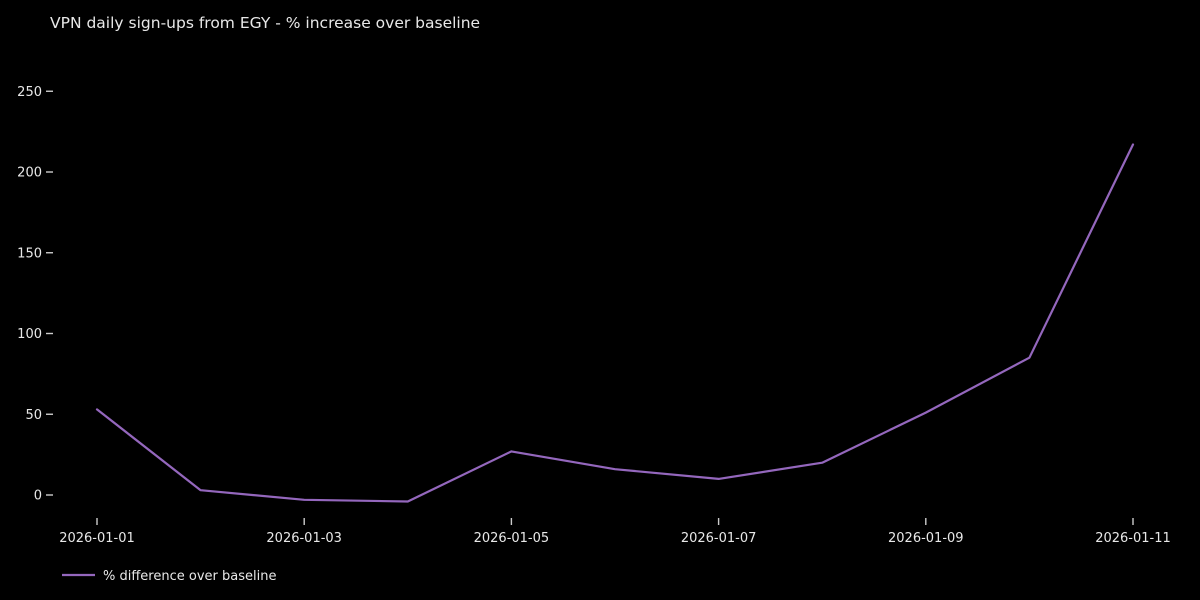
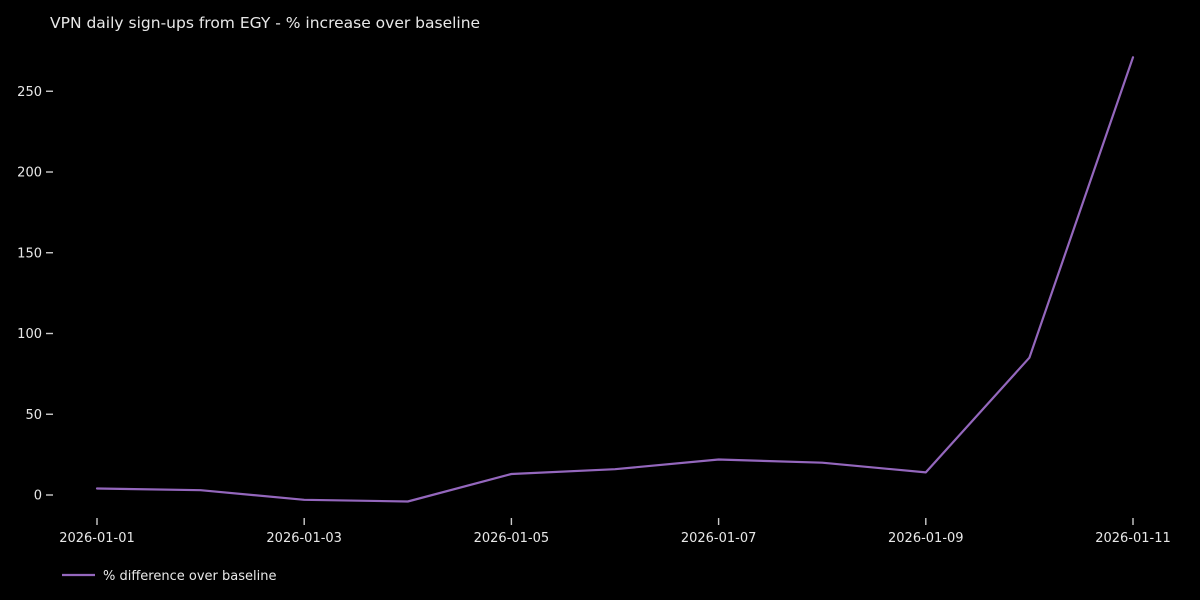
2026-01-01: 53 -> 4
2026-01-05: 27 -> 13
2026-01-07: 10 -> 22
2026-01-09: 51 -> 14
2026-01-11: 217 -> 271
